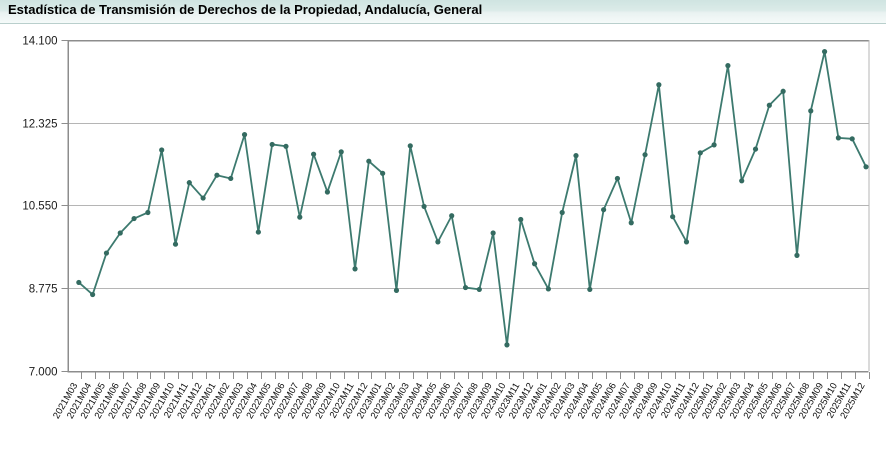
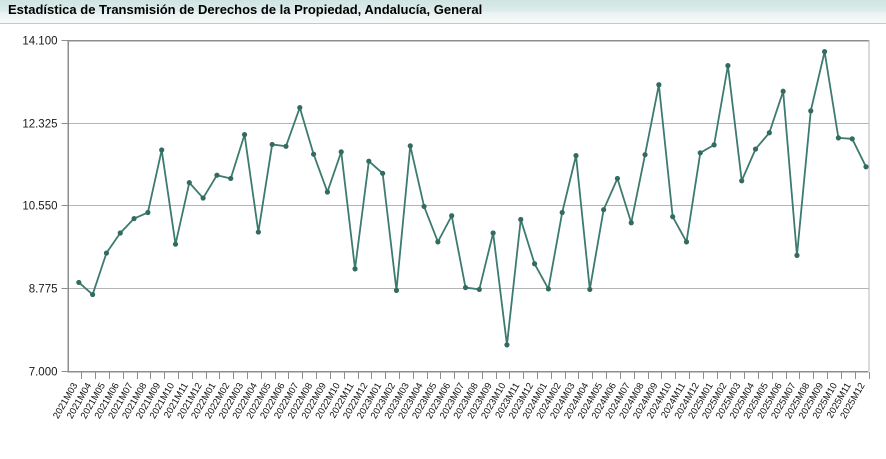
2022M07: 10.3 -> 12.7
2025M05: 12.7 -> 12.1
